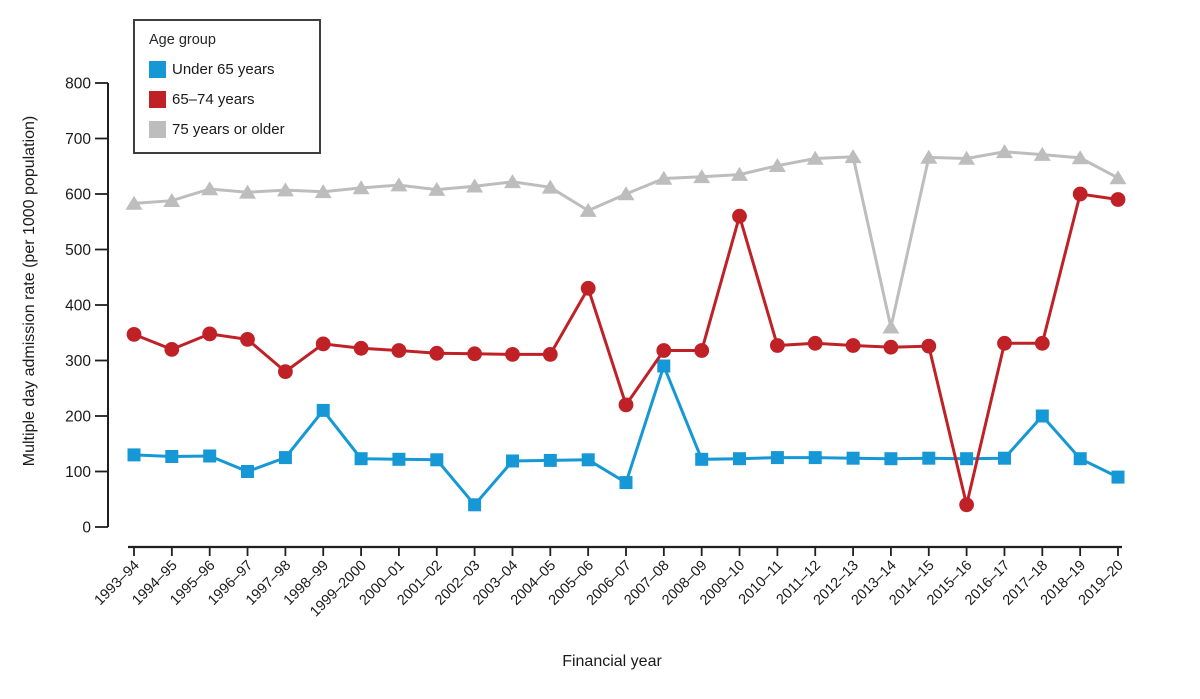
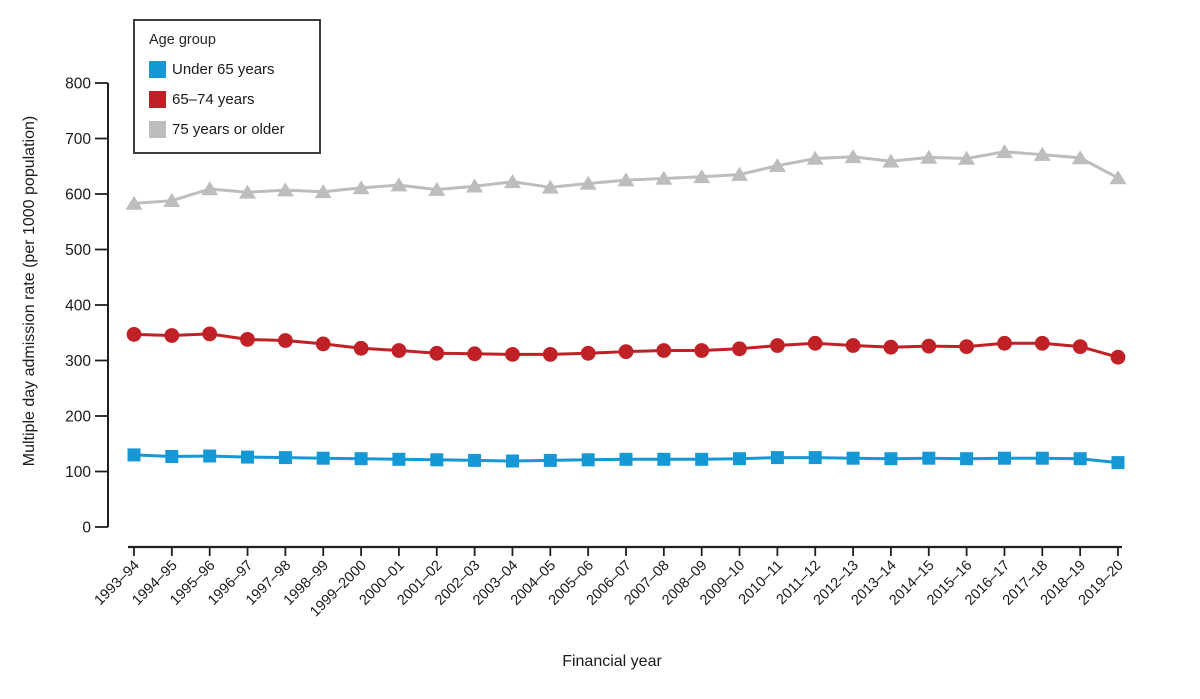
65–74 years/1994–95: 320 -> 340
Under 65 years/1996–97: 100 -> 130
65–74 years/1997–98: 280 -> 340
Under 65 years/1998–99: 210 -> 120
Under 65 years/2002–03: 40 -> 120
65–74 years/2005–06: 430 -> 310
75 years or older/2005–06: 570 -> 620
Under 65 years/2006–07: 80 -> 120
65–74 years/2006–07: 220 -> 320
75 years or older/2006–07: 600 -> 620
Under 65 years/2007–08: 290 -> 120
65–74 years/2009–10: 560 -> 320
75 years or older/2013–14: 360 -> 660
65–74 years/2015–16: 40 -> 320
Under 65 years/2017–18: 200 -> 120
65–74 years/2018–19: 600 -> 320
Under 65 years/2019–20: 90 -> 120
65–74 years/2019–20: 590 -> 310
